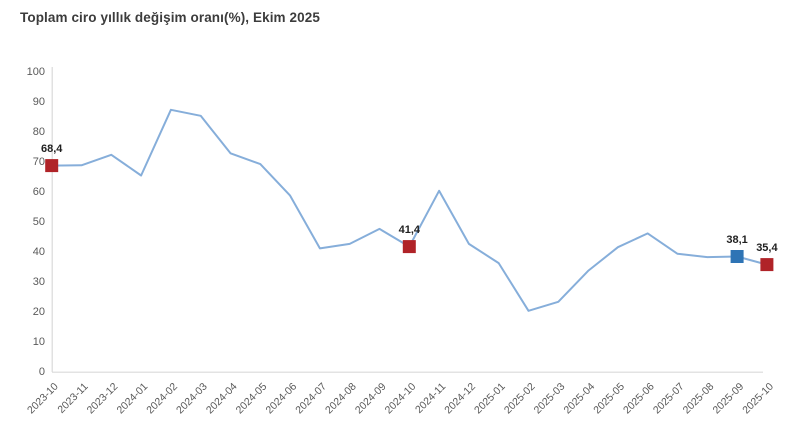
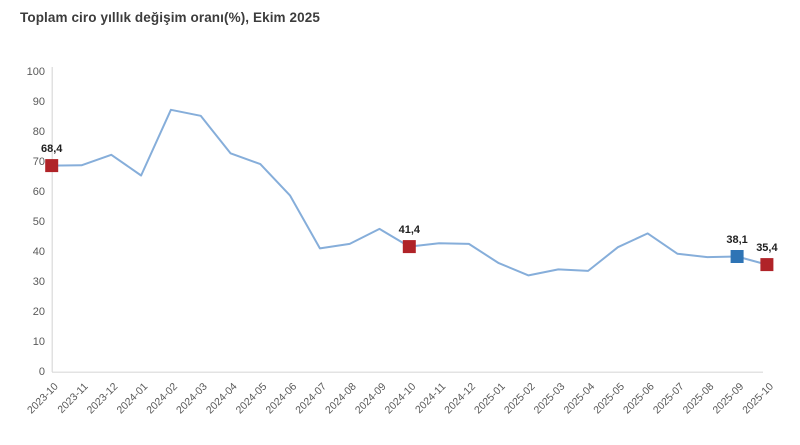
2024-11: 60 -> 42
2025-02: 20 -> 32
2025-03: 23 -> 34
